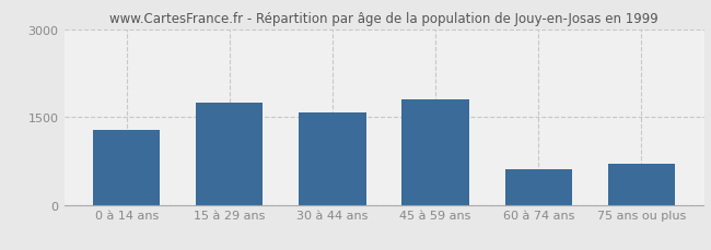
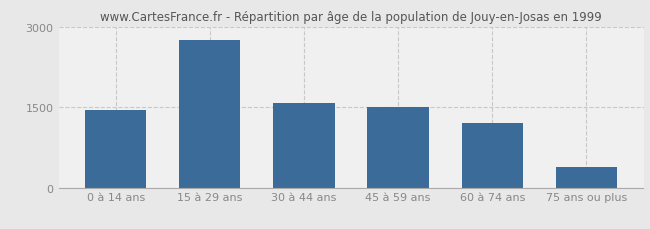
0 à 14 ans: 1280 -> 1450
15 à 29 ans: 1740 -> 2750
45 à 59 ans: 1800 -> 1510
60 à 74 ans: 600 -> 1200
75 ans ou plus: 700 -> 380
